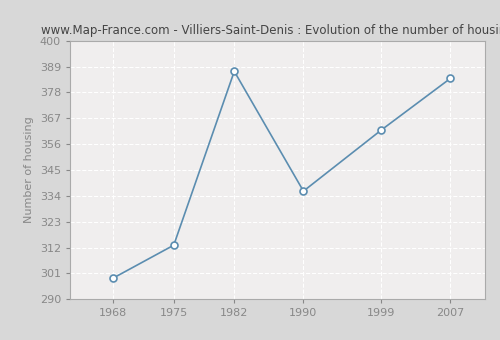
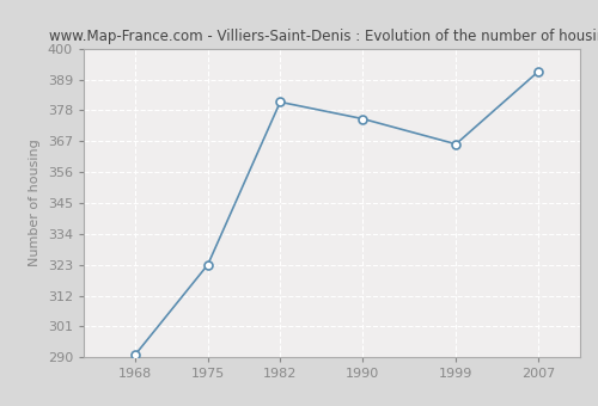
1968: 299 -> 291
1975: 313 -> 323
1982: 387 -> 381
1990: 336 -> 375
1999: 362 -> 366
2007: 384 -> 392
